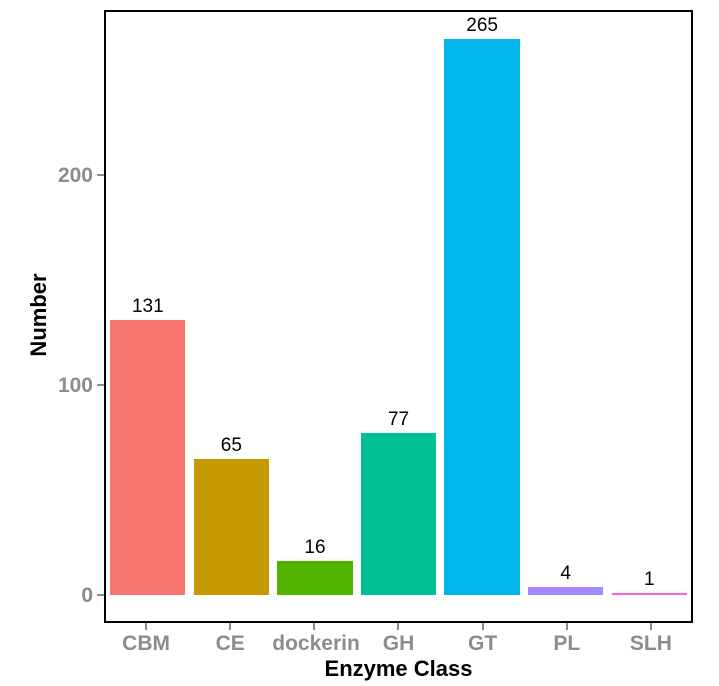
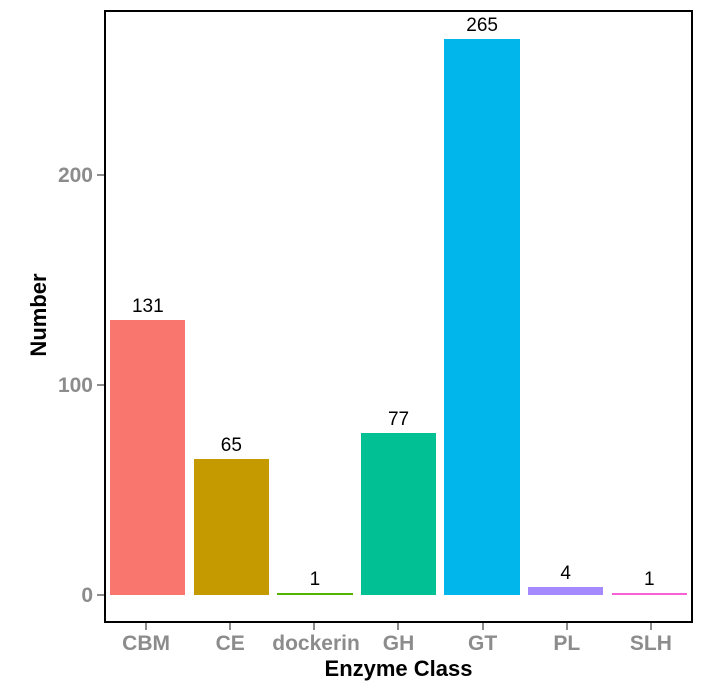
dockerin: 16 -> 1
